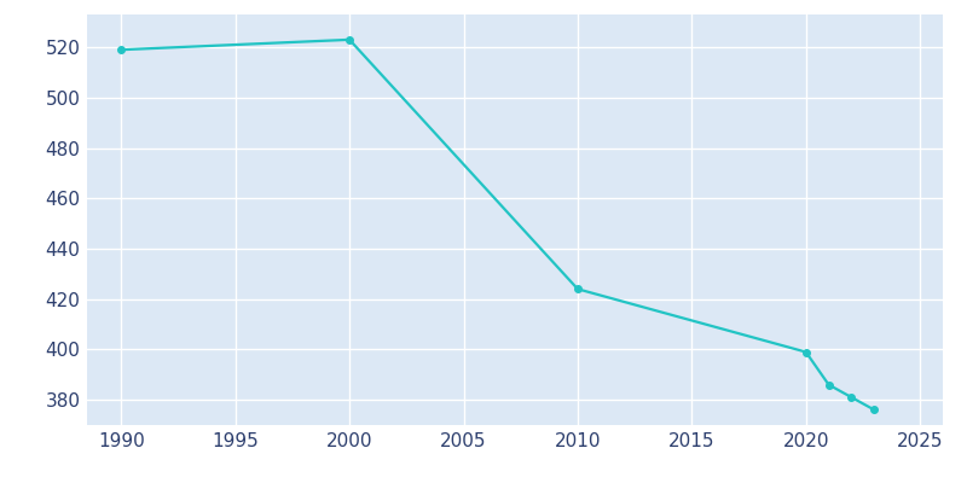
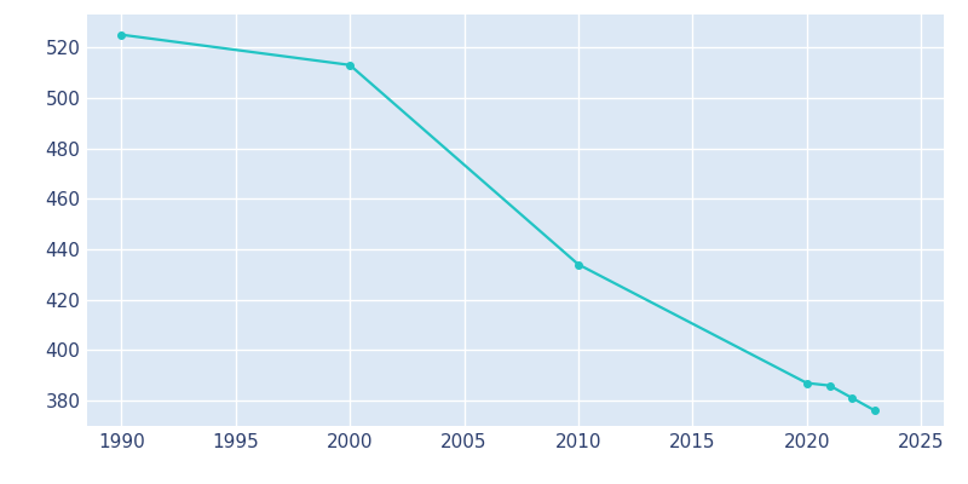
1990: 519 -> 525
2000: 523 -> 513
2010: 424 -> 434
2020: 399 -> 387
